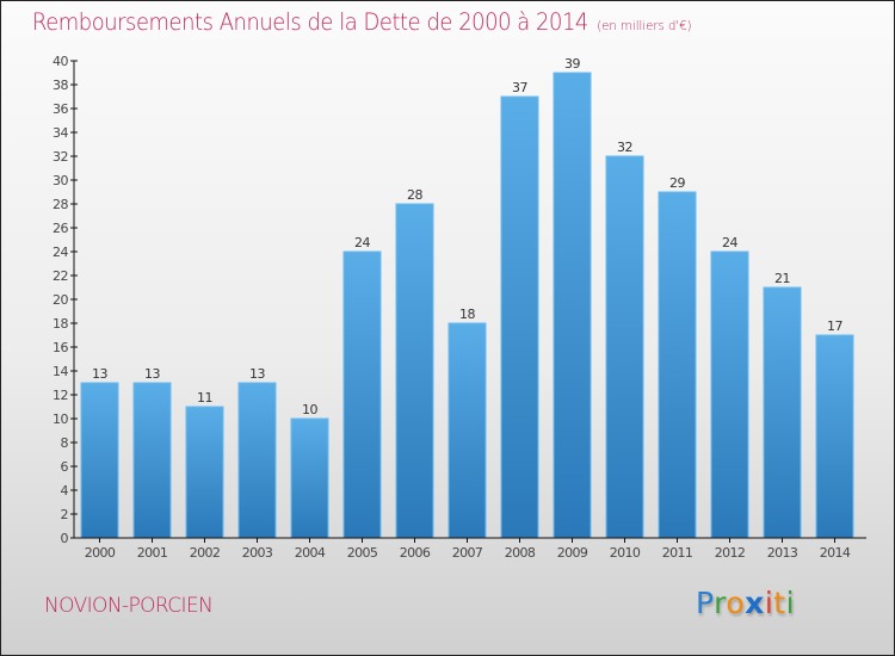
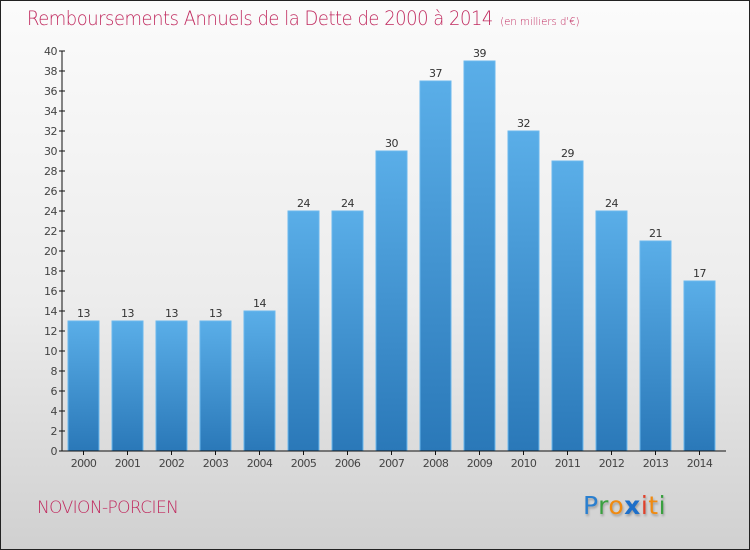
2002: 11 -> 13
2004: 10 -> 14
2006: 28 -> 24
2007: 18 -> 30
